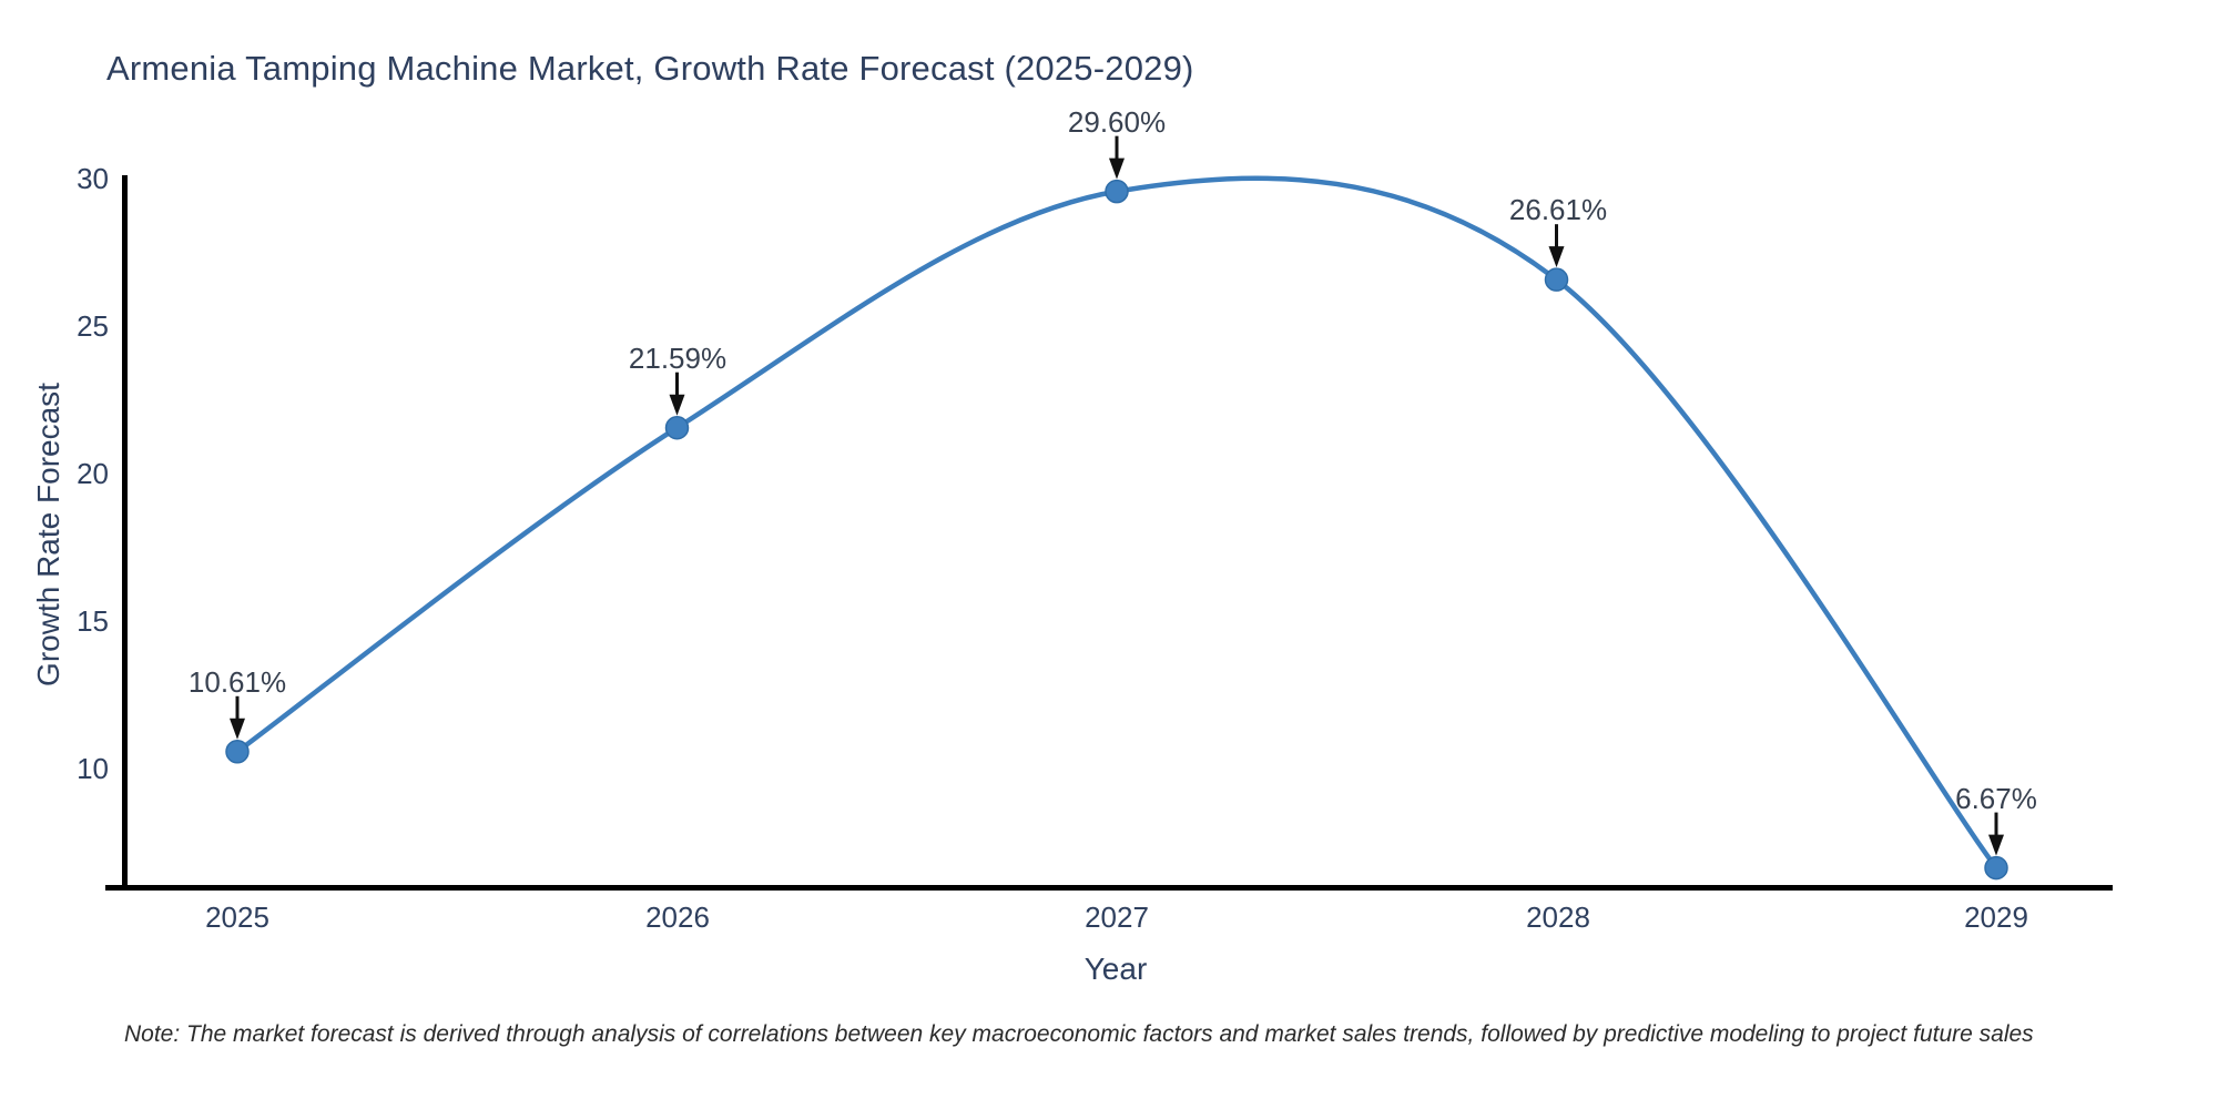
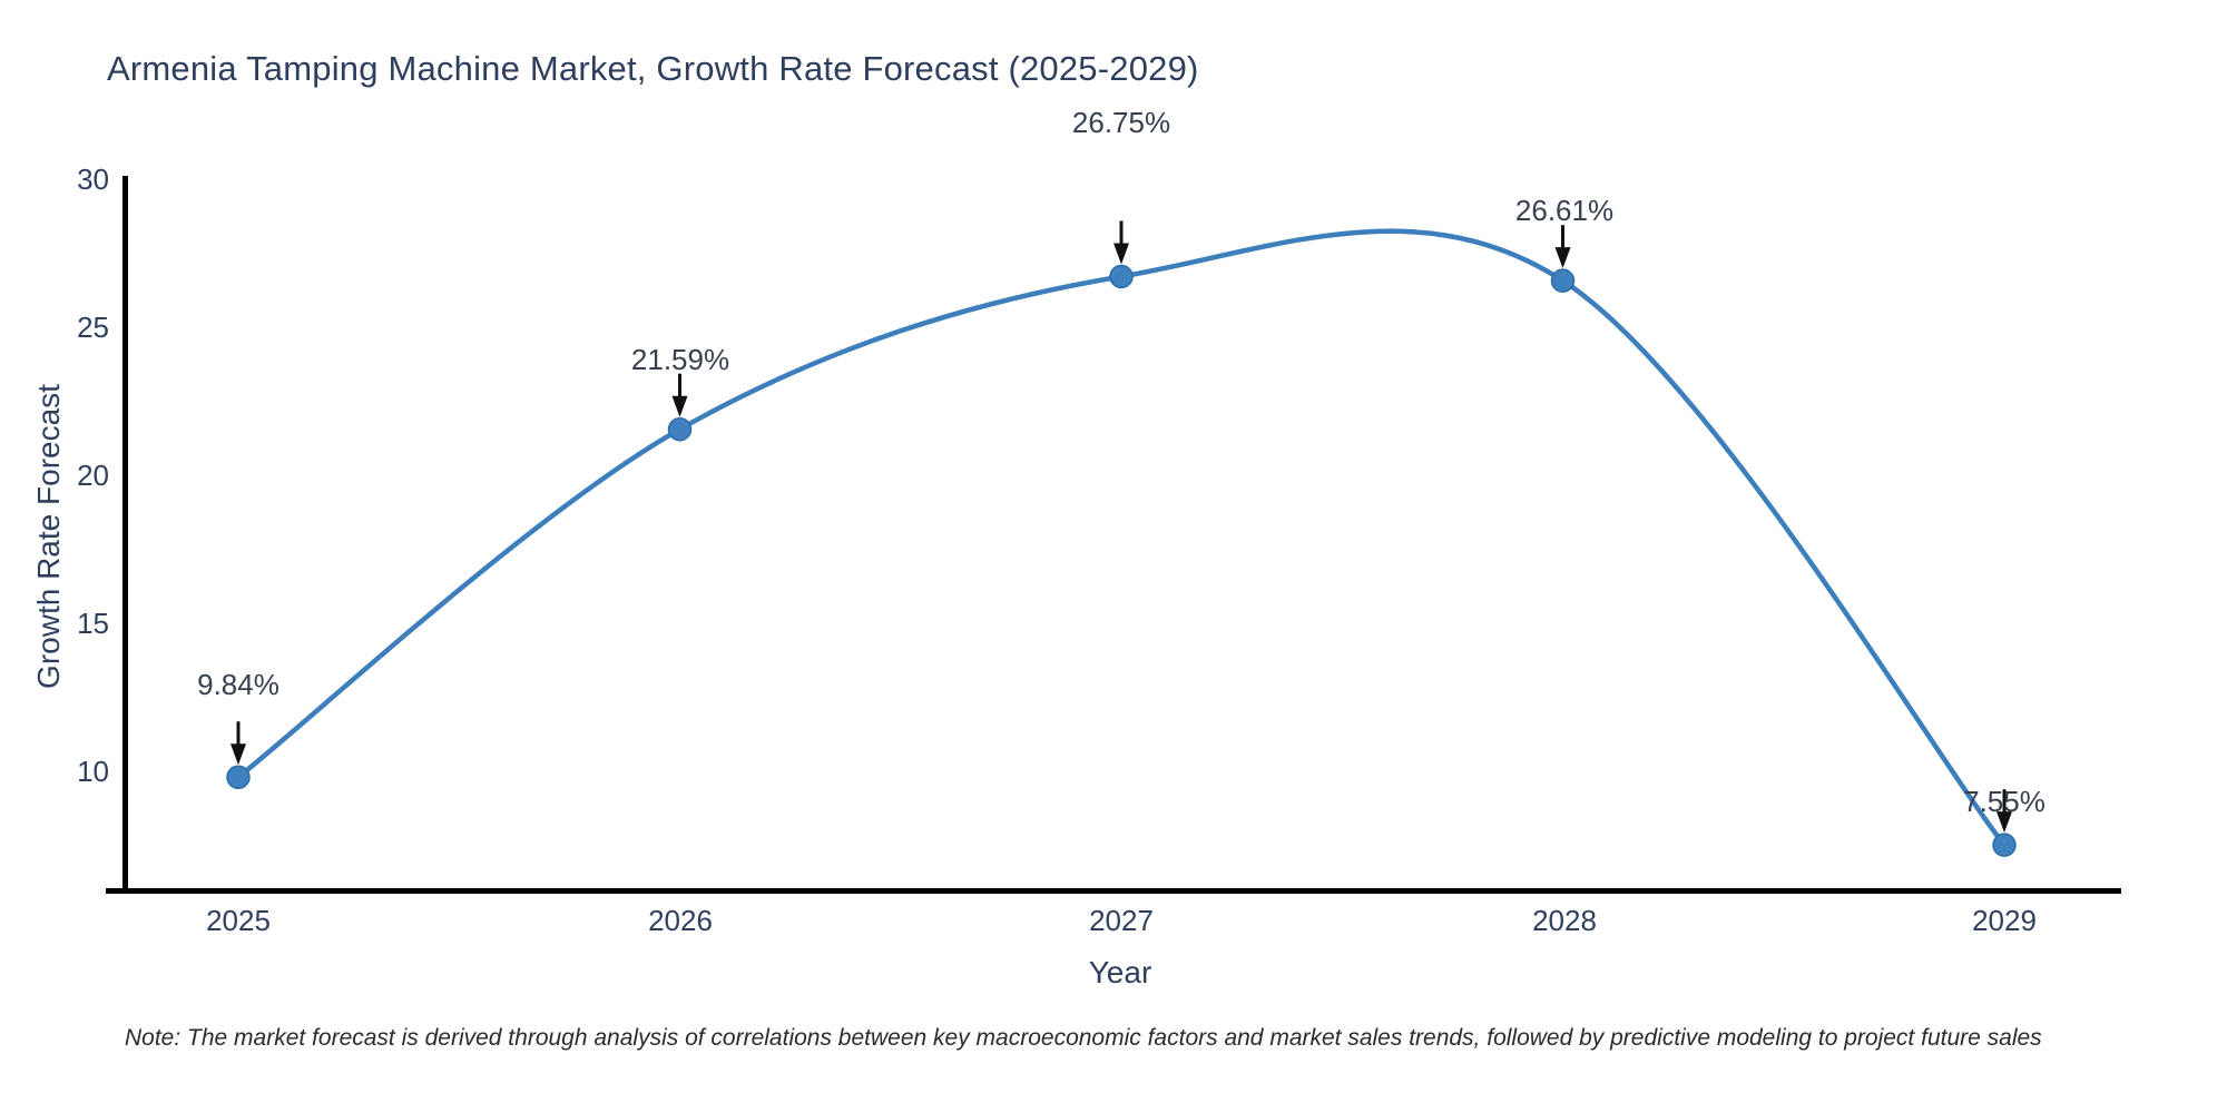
2025: 10.61% -> 9.84%
2027: 29.60% -> 26.75%
2029: 6.67% -> 7.55%
